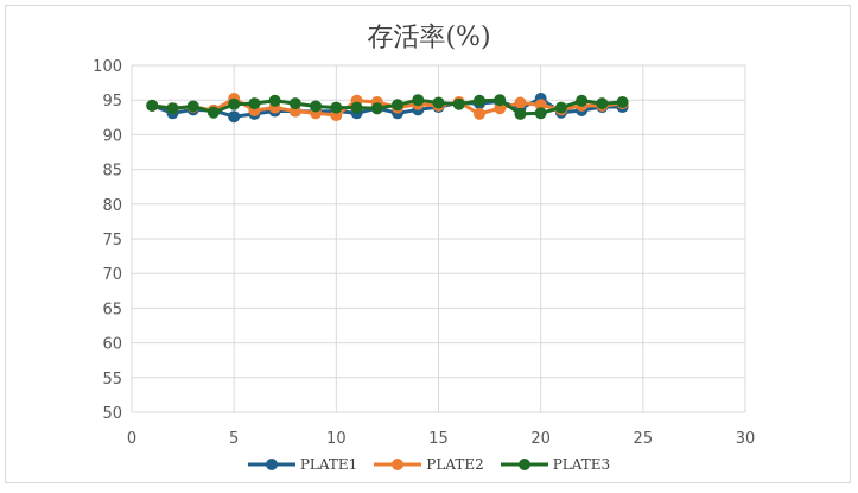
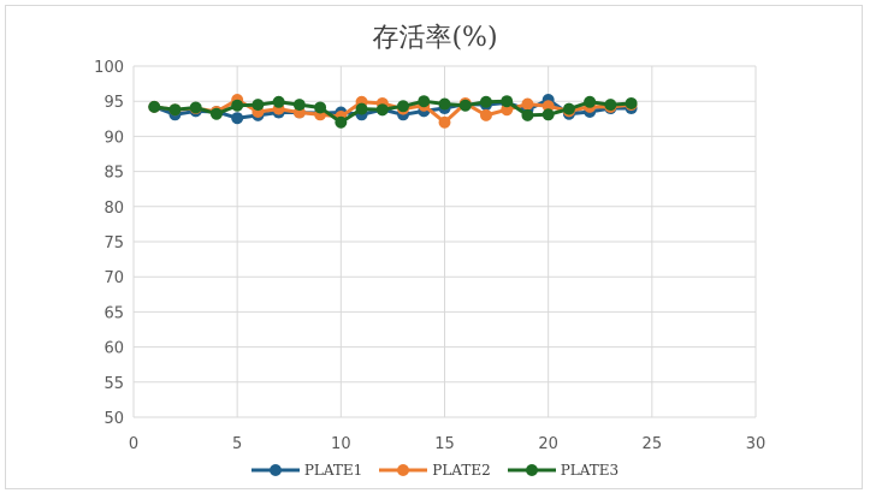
PLATE3/10: 94 -> 92
PLATE2/15: 94 -> 92
